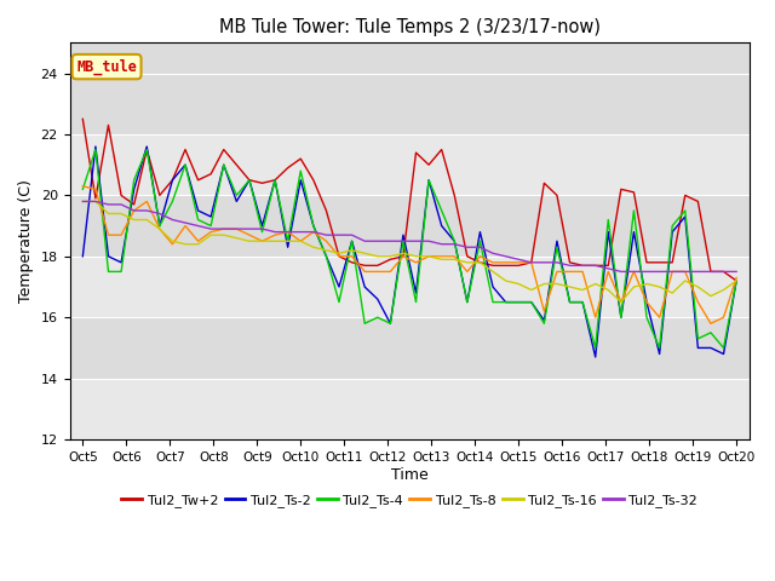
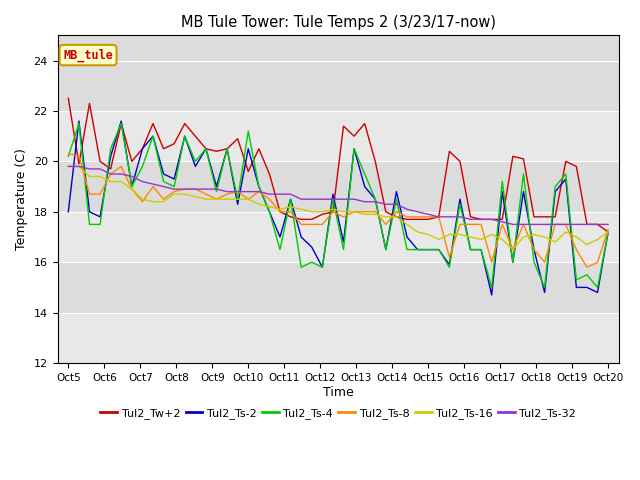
Tul2_Tw+2/Oct10: 21.2 -> 19.6
Tul2_Ts-4/Oct10: 20.8 -> 21.2
